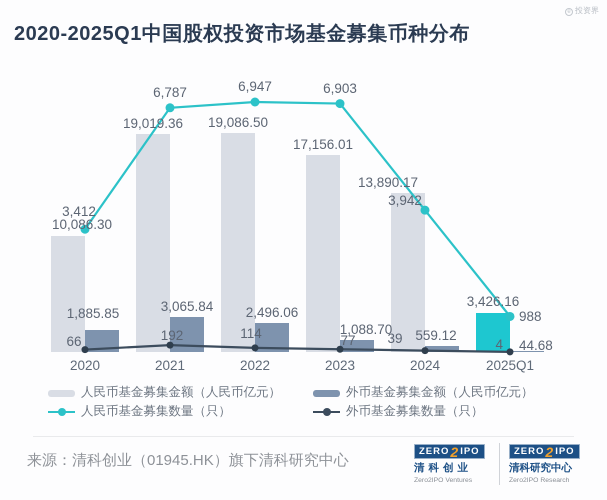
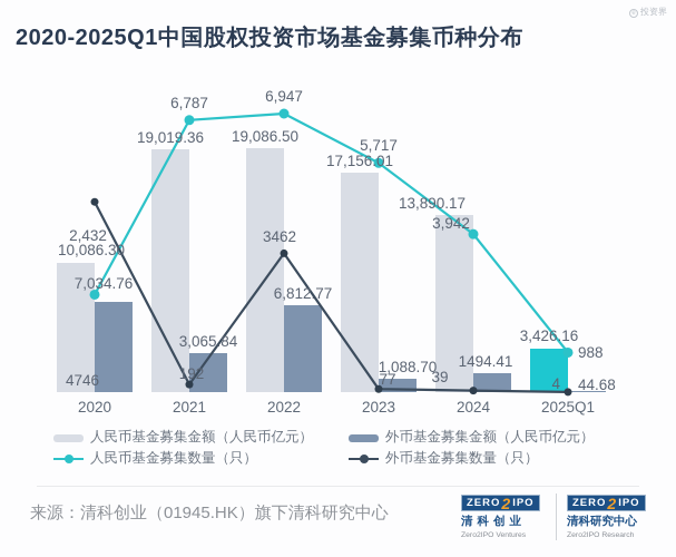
外币基金募集金额（人民币亿元）/2020: 1,885.85 -> 7,034.76
人民币基金募集数量（只）/2020: 3,412 -> 2,432
外币基金募集数量（只）/2020: 66 -> 4746
外币基金募集金额（人民币亿元）/2022: 2,496.06 -> 6,812.77
外币基金募集数量（只）/2022: 114 -> 3462
人民币基金募集数量（只）/2023: 6,903 -> 5,717
外币基金募集金额（人民币亿元）/2024: 559.12 -> 1494.41
